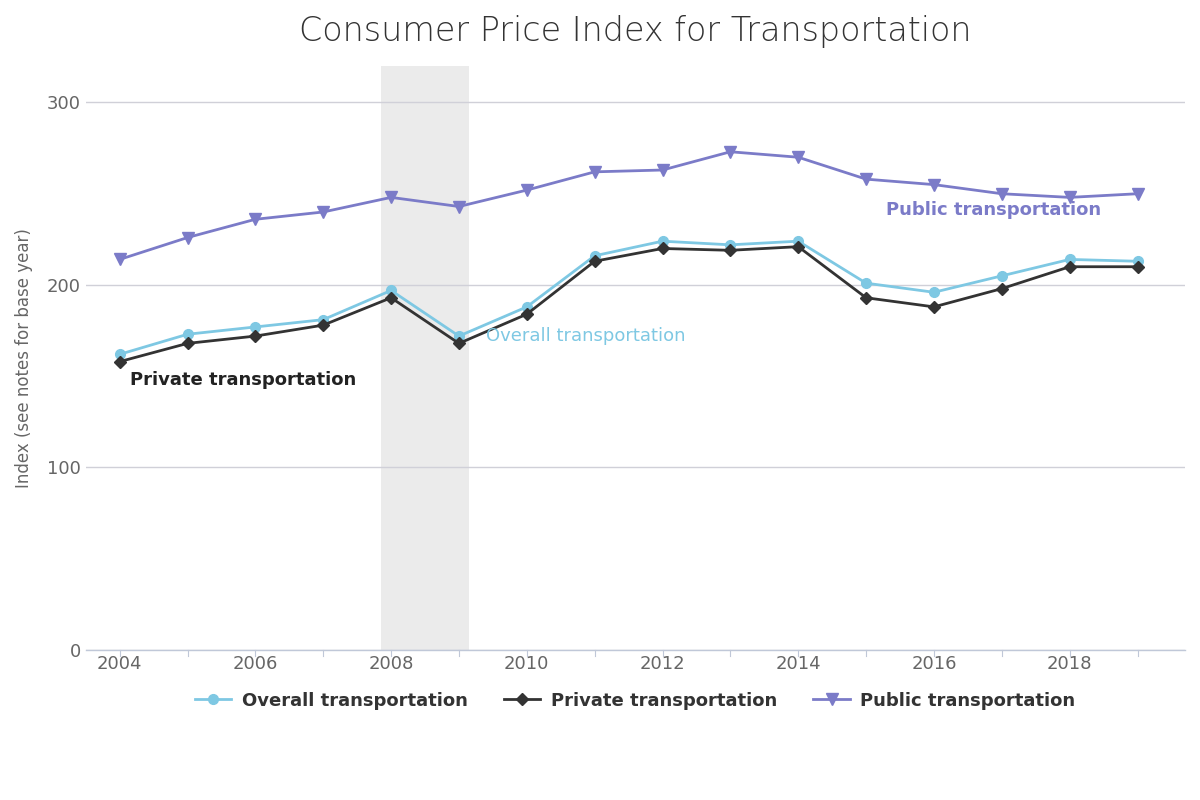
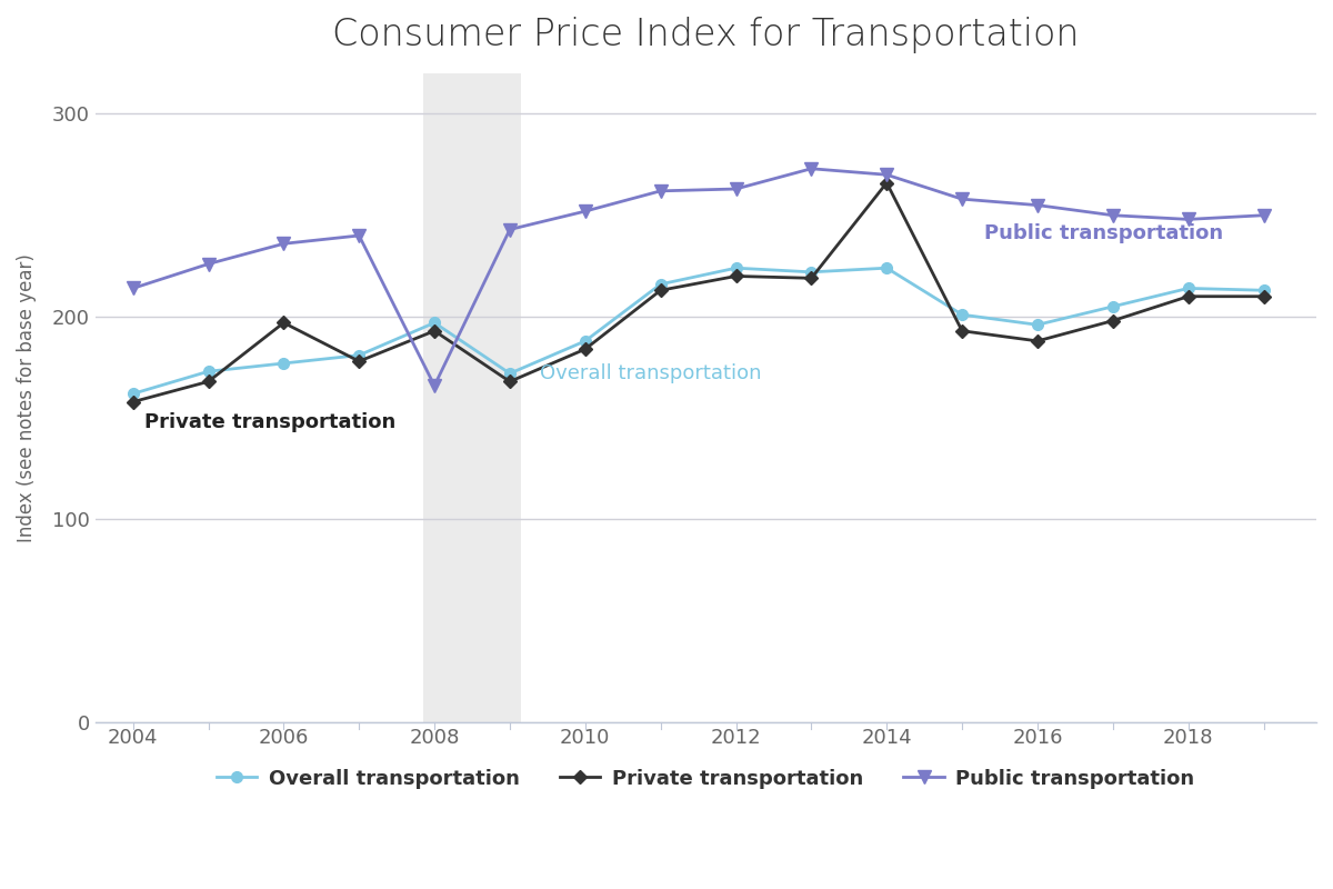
Private transportation/2006: 172 -> 197
Public transportation/2008: 248 -> 166
Private transportation/2014: 221 -> 266
